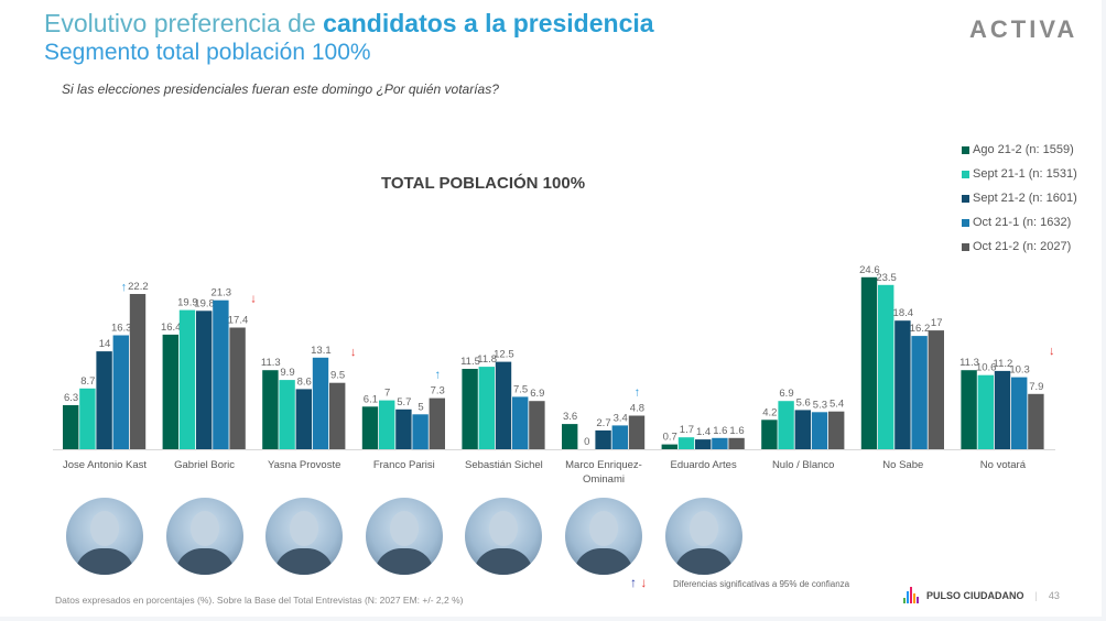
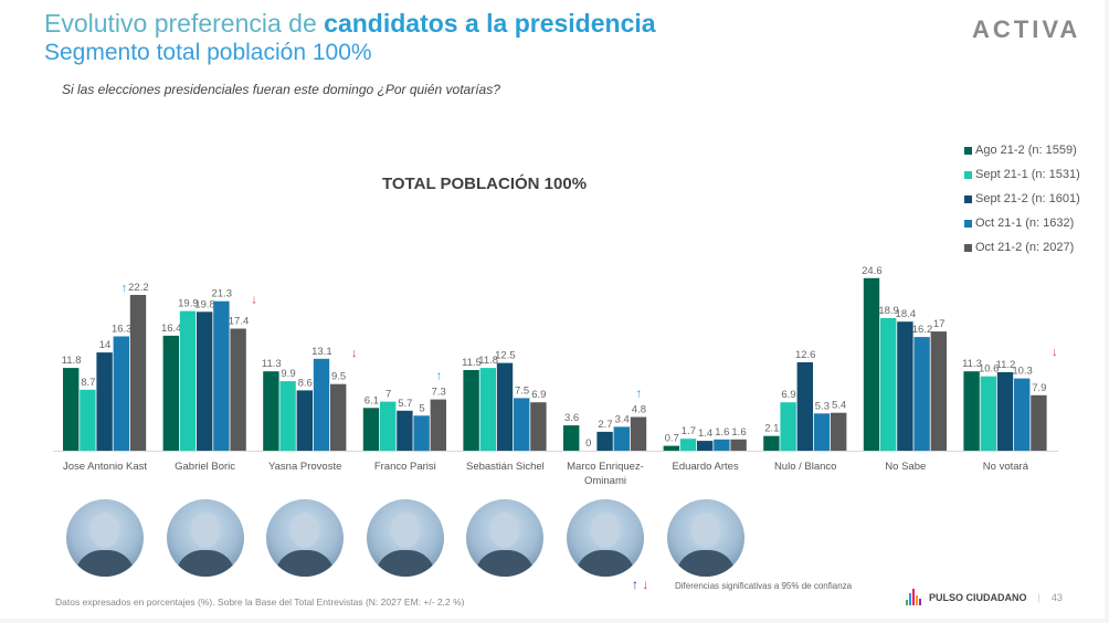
Ago 21-2 (n: 1559)/Jose Antonio Kast: 6.3 -> 11.8
Ago 21-2 (n: 1559)/Nulo / Blanco: 4.2 -> 2.1
Sept 21-2 (n: 1601)/Nulo / Blanco: 5.6 -> 12.6
Sept 21-1 (n: 1531)/No Sabe: 23.5 -> 18.9
